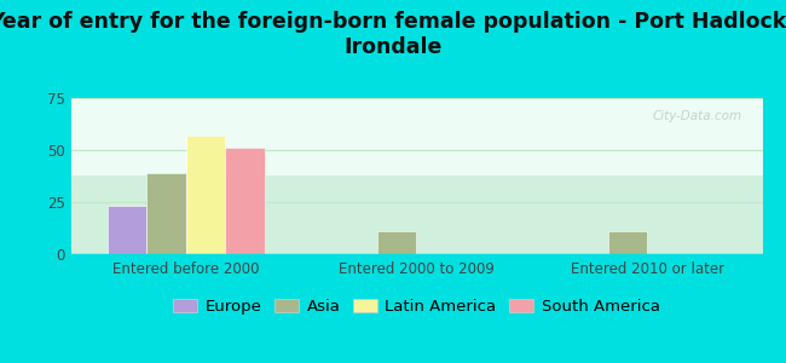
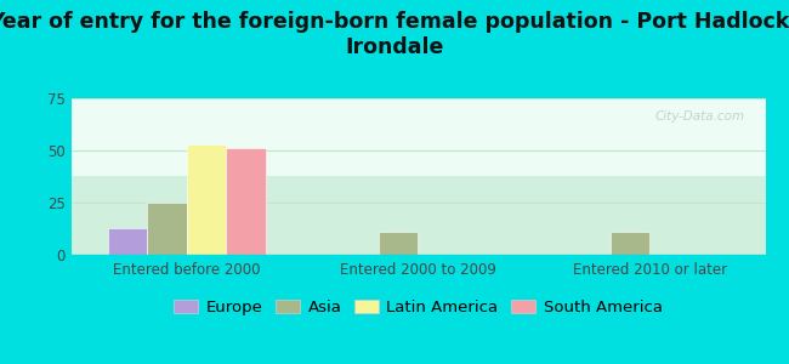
Europe/Entered before 2000: 23 -> 13
Asia/Entered before 2000: 39 -> 25
Latin America/Entered before 2000: 57 -> 53
